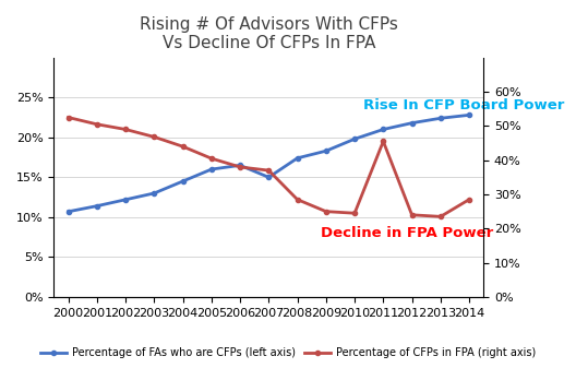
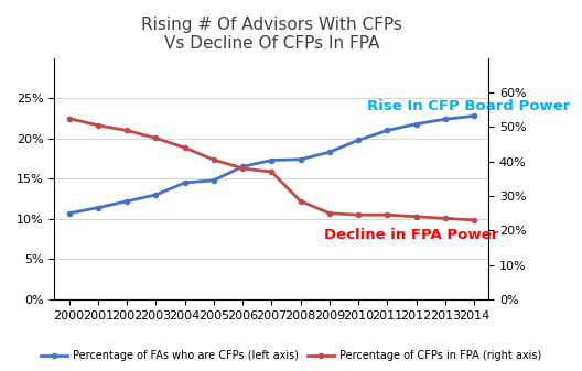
Percentage of FAs who are CFPs (left axis)/2005: 16.0% -> 14.8%
Percentage of FAs who are CFPs (left axis)/2007: 15.0% -> 17.3%
Percentage of CFPs in FPA (right axis)/2011: 45.5% -> 24.5%
Percentage of CFPs in FPA (right axis)/2014: 28.5% -> 23.0%
